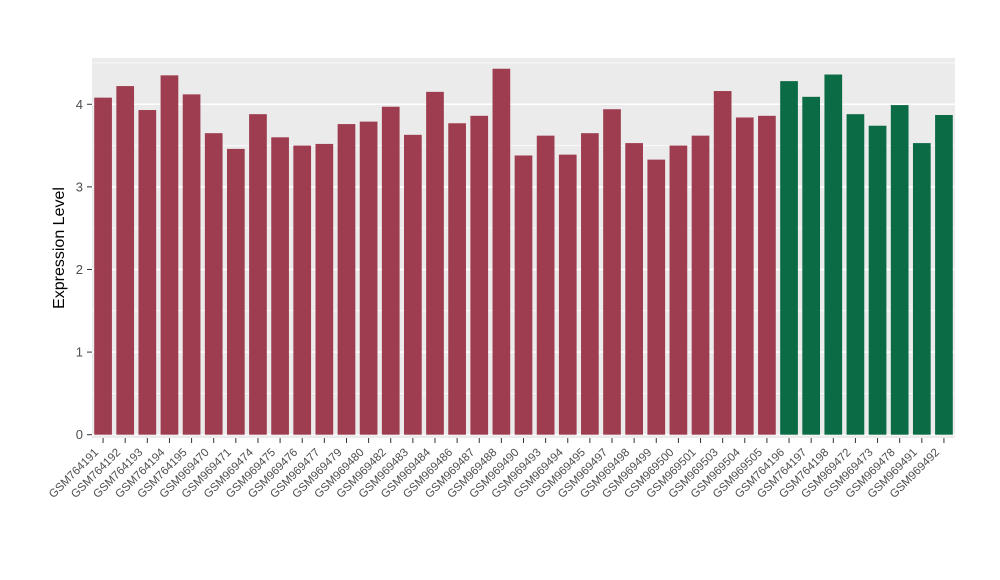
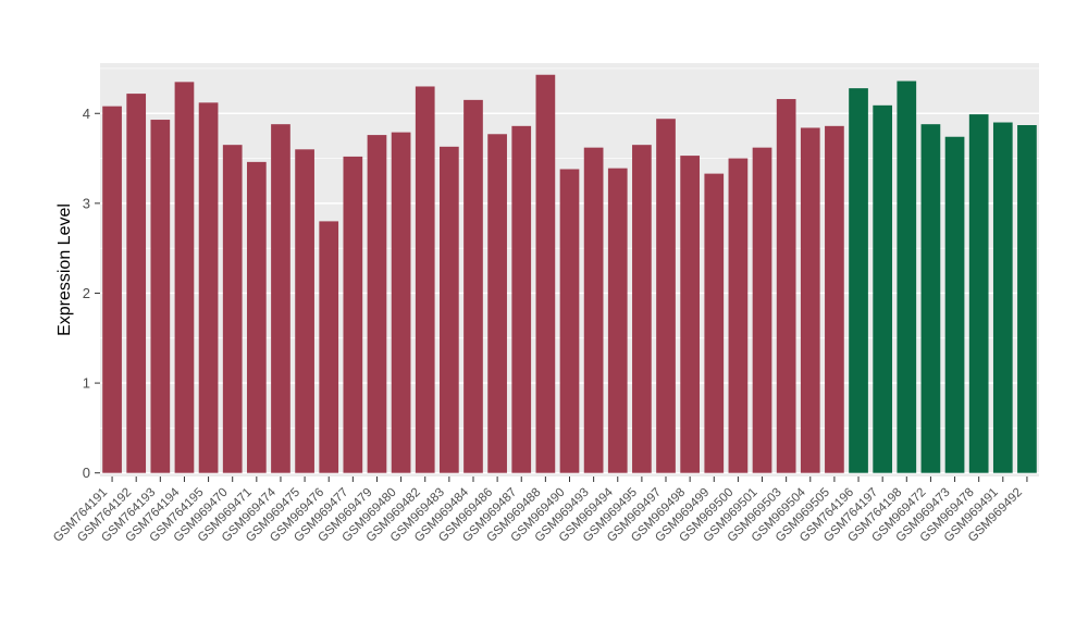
GSM969476: 3.5 -> 2.8
GSM969482: 4.0 -> 4.3
GSM969491: 3.5 -> 3.9
